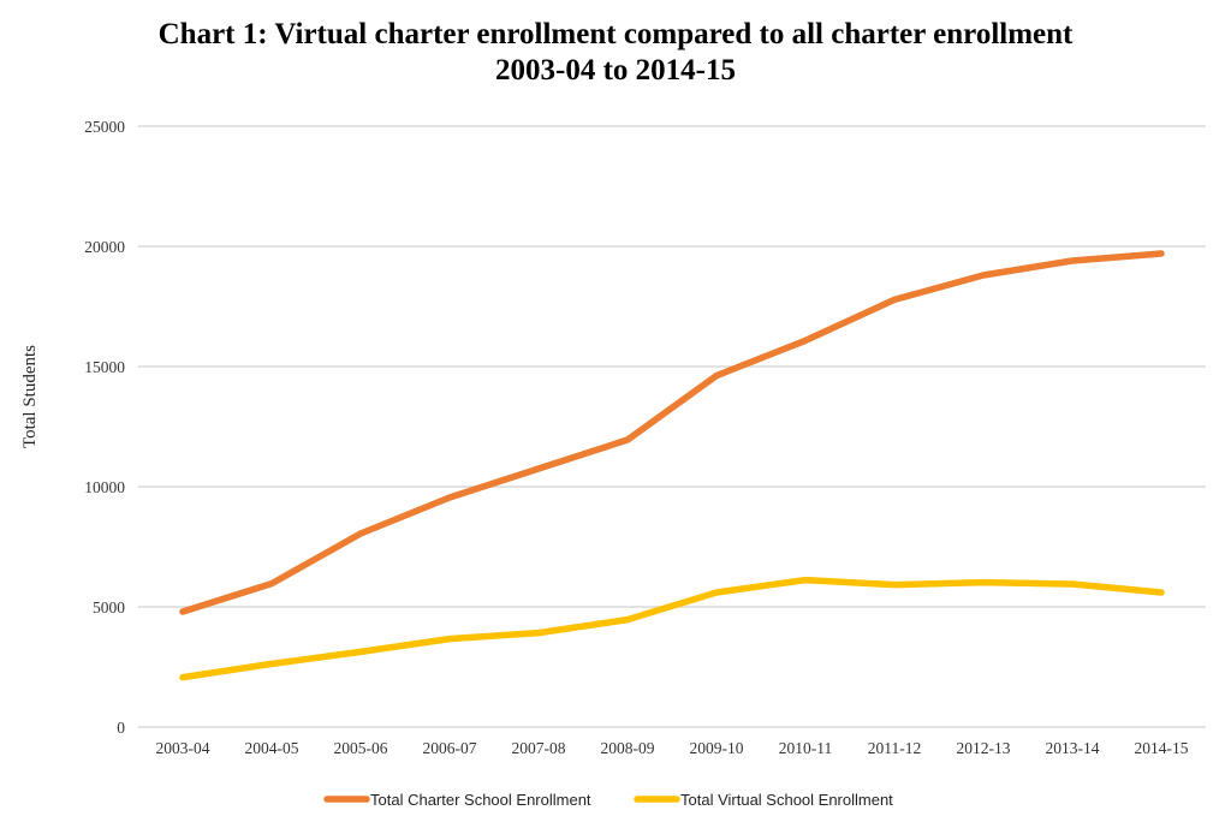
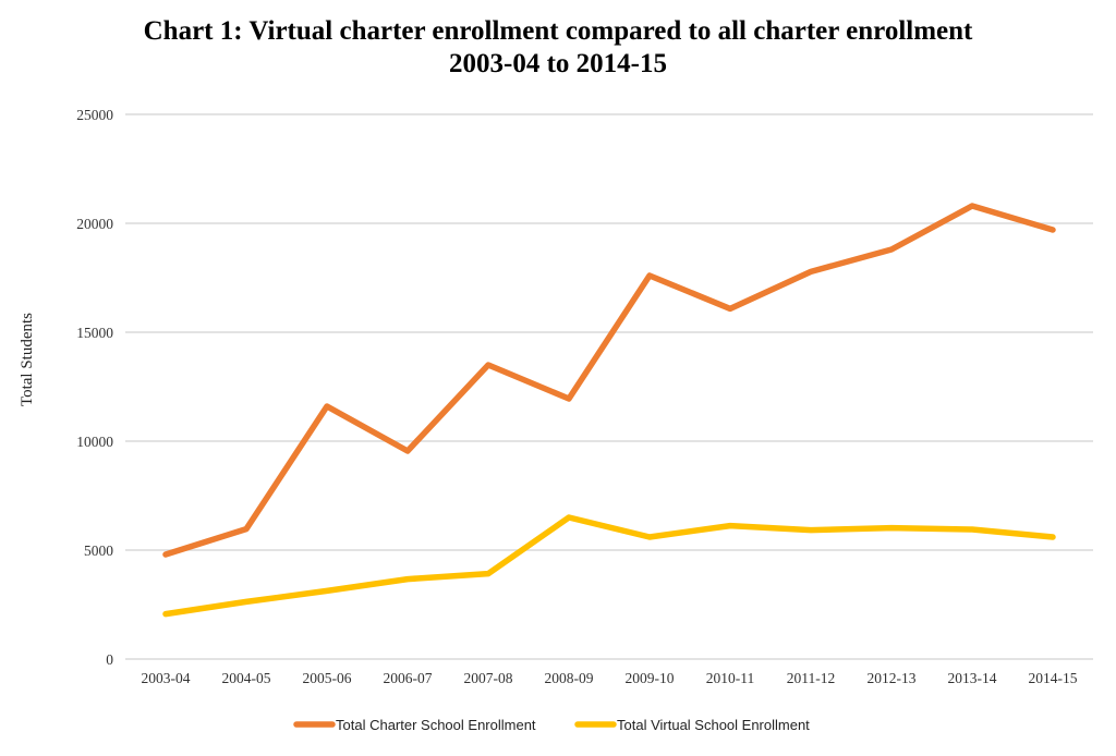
Total Charter School Enrollment/2005-06: 8000 -> 11600
Total Charter School Enrollment/2007-08: 10800 -> 13500
Total Virtual School Enrollment/2008-09: 4500 -> 6500
Total Charter School Enrollment/2009-10: 14600 -> 17600
Total Charter School Enrollment/2013-14: 19400 -> 20800
